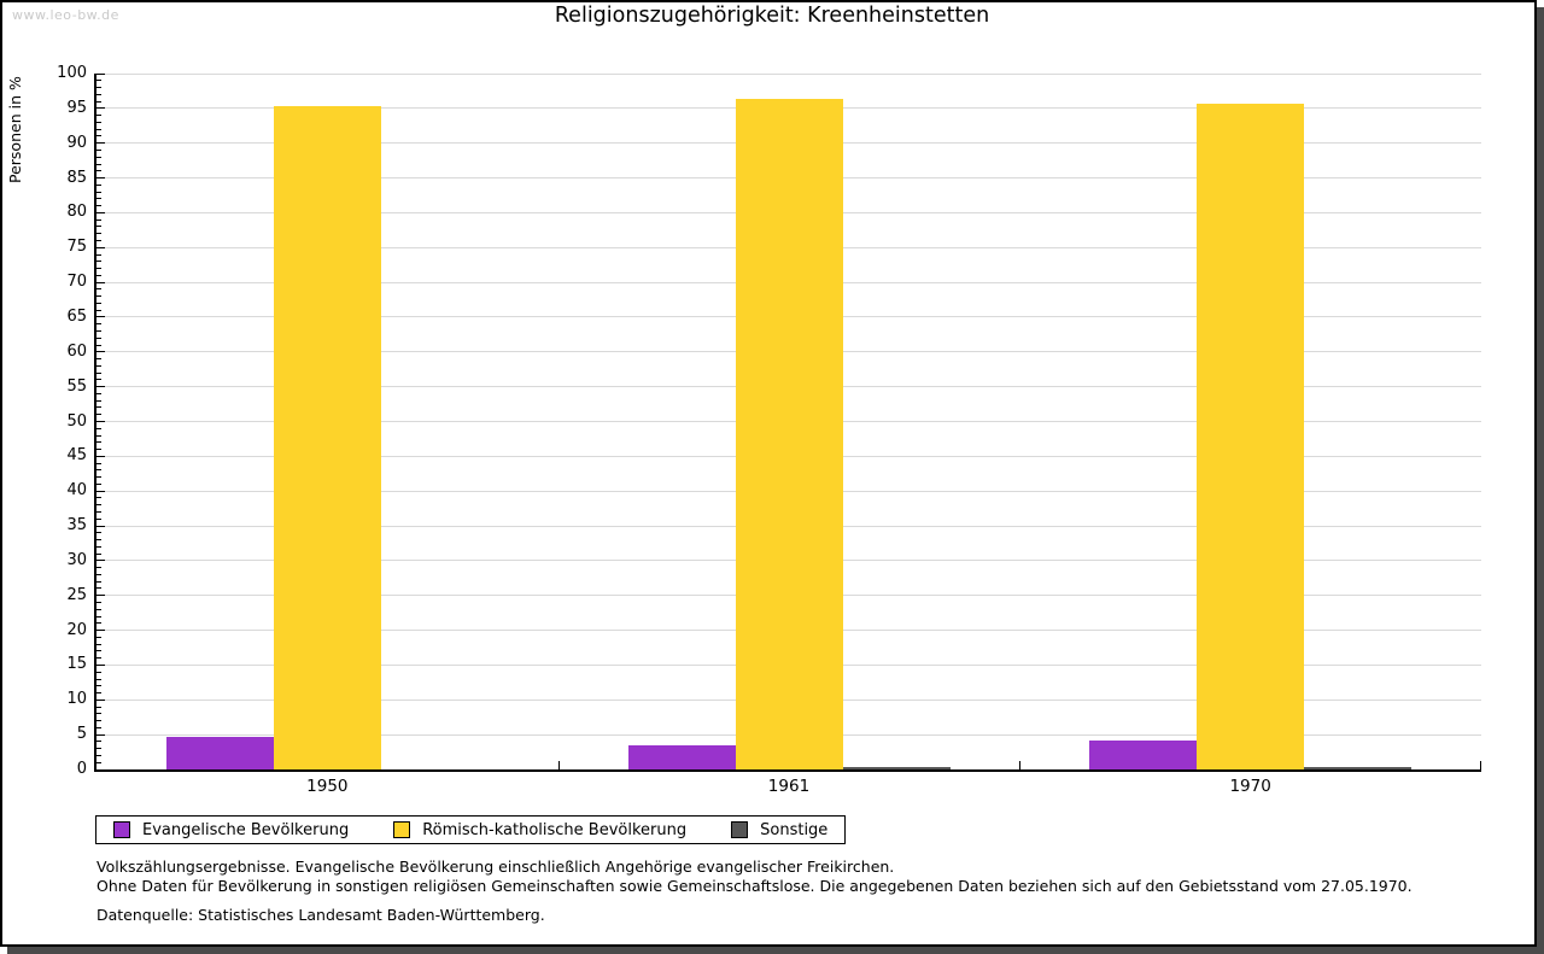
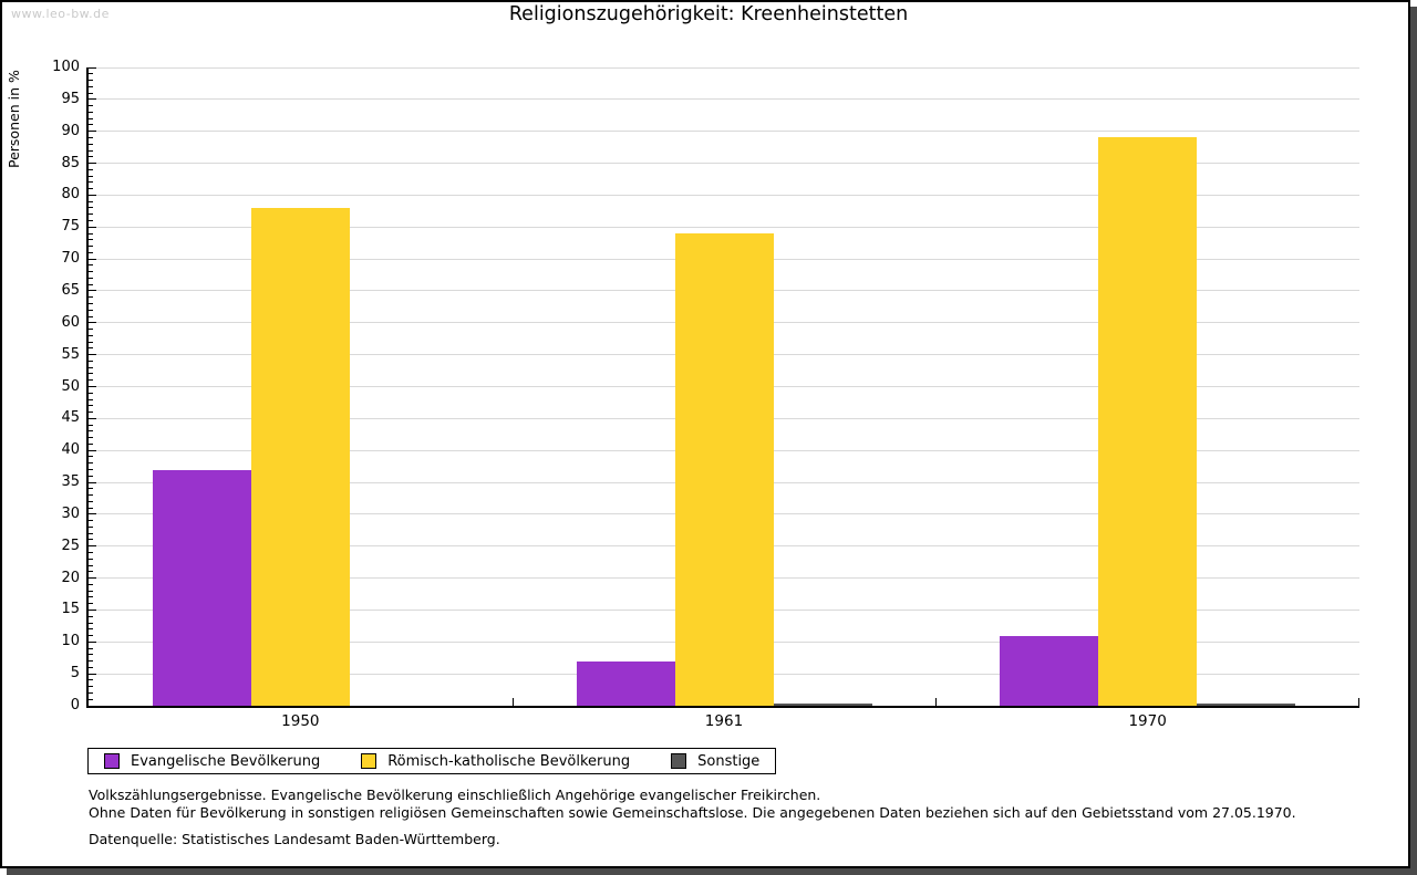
Evangelische Bevölkerung/1950: 5 -> 37
Römisch-katholische Bevölkerung/1950: 95 -> 78
Evangelische Bevölkerung/1961: 3 -> 7
Römisch-katholische Bevölkerung/1961: 96 -> 74
Evangelische Bevölkerung/1970: 4 -> 11
Römisch-katholische Bevölkerung/1970: 96 -> 89
